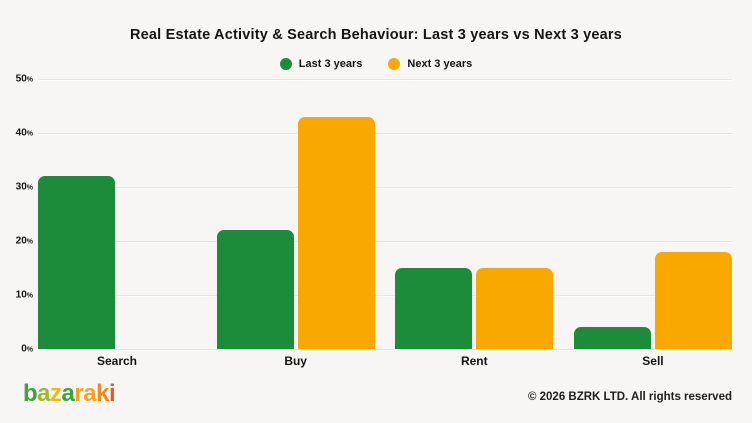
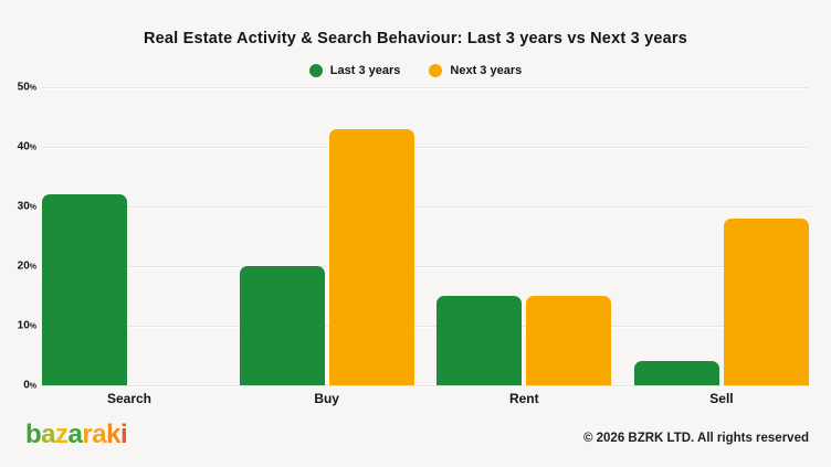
Last 3 years/Buy: 22 -> 20
Next 3 years/Sell: 18 -> 28
